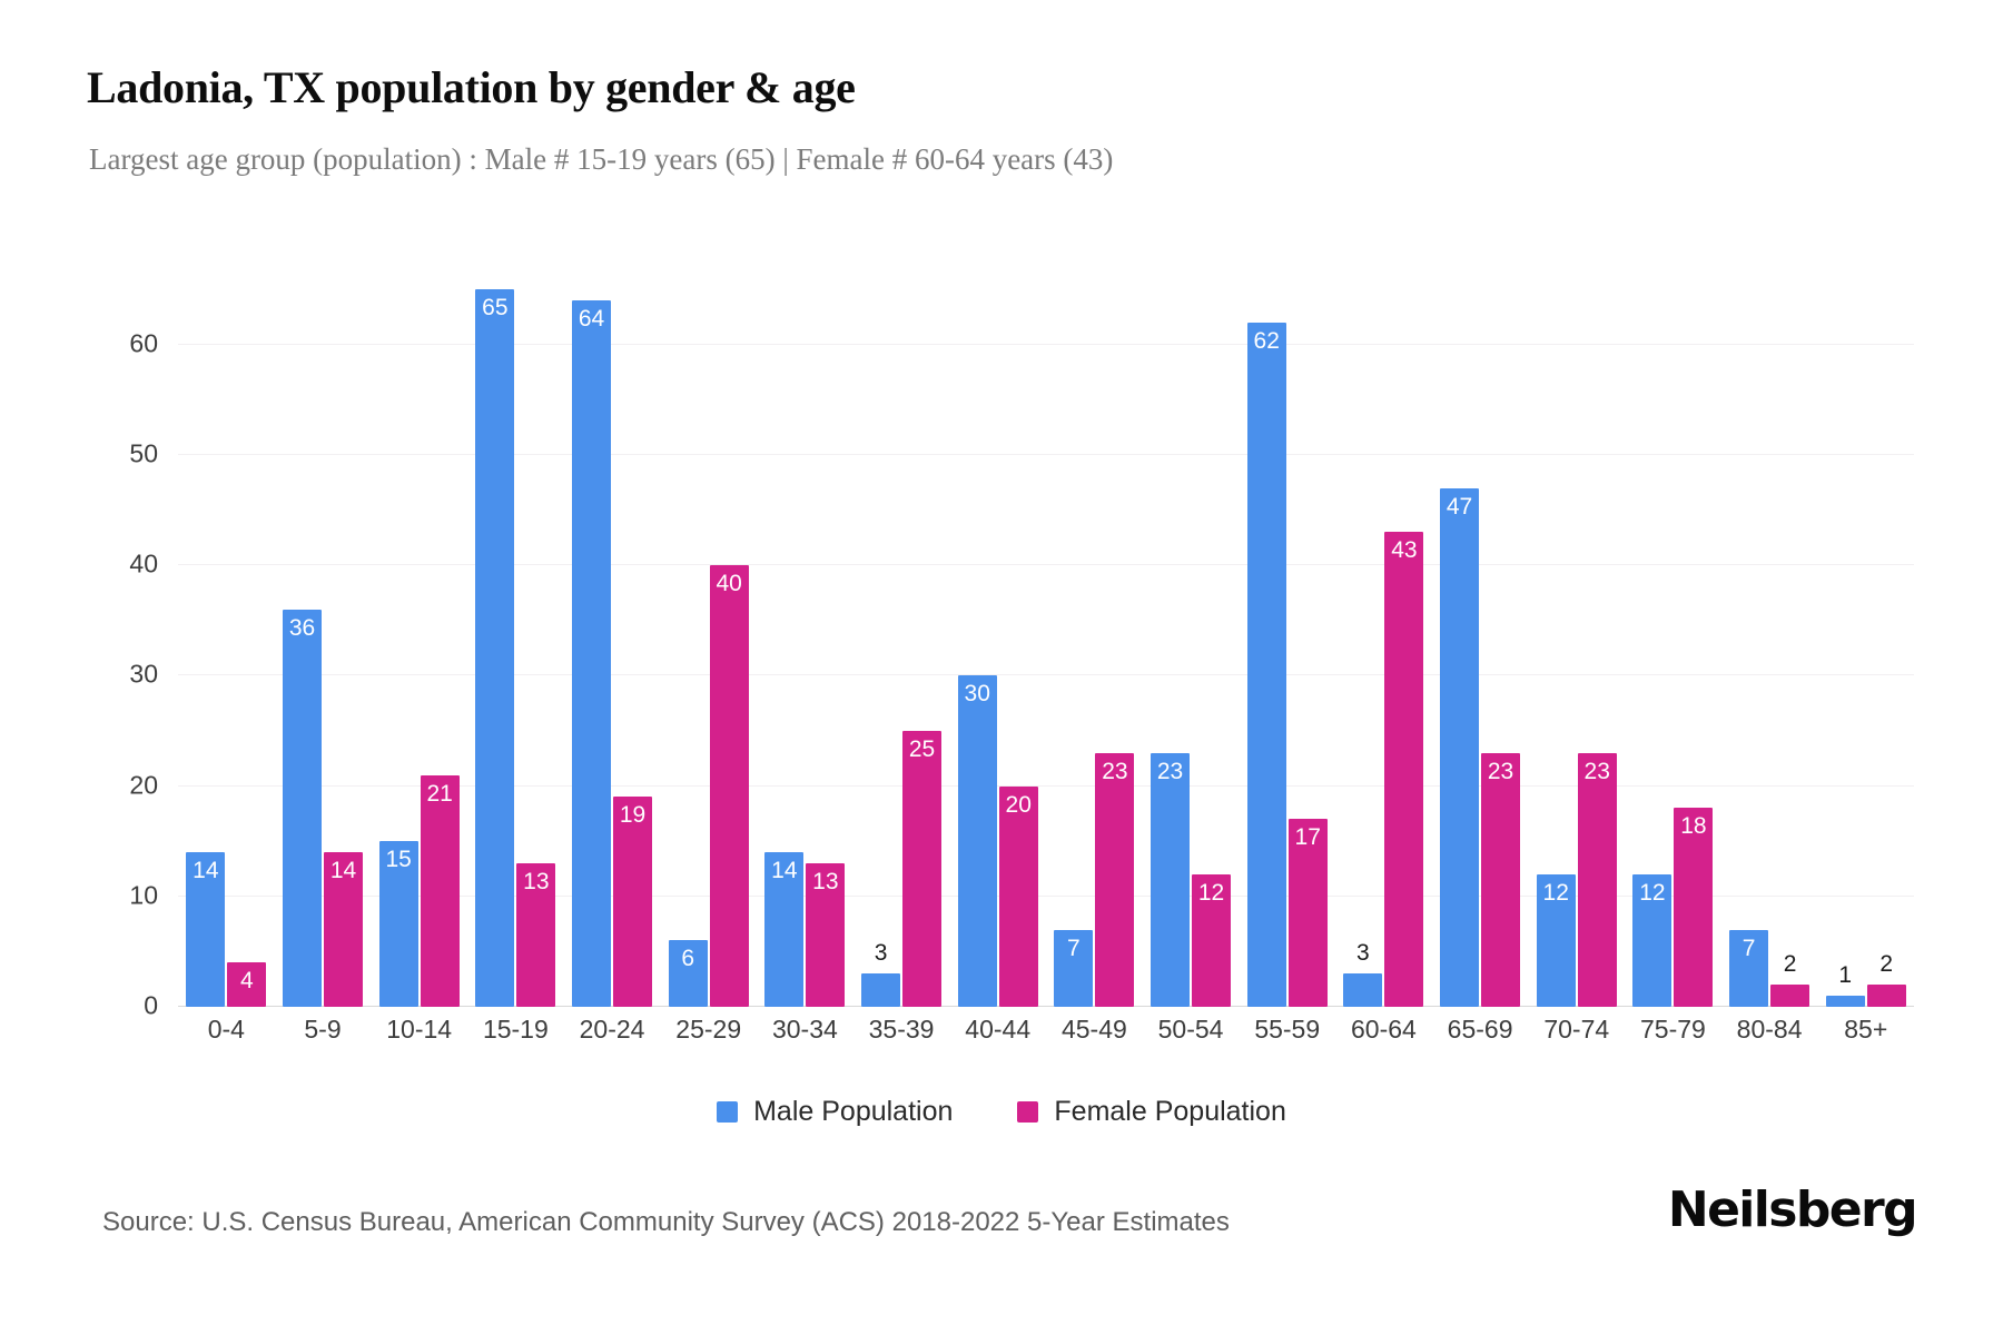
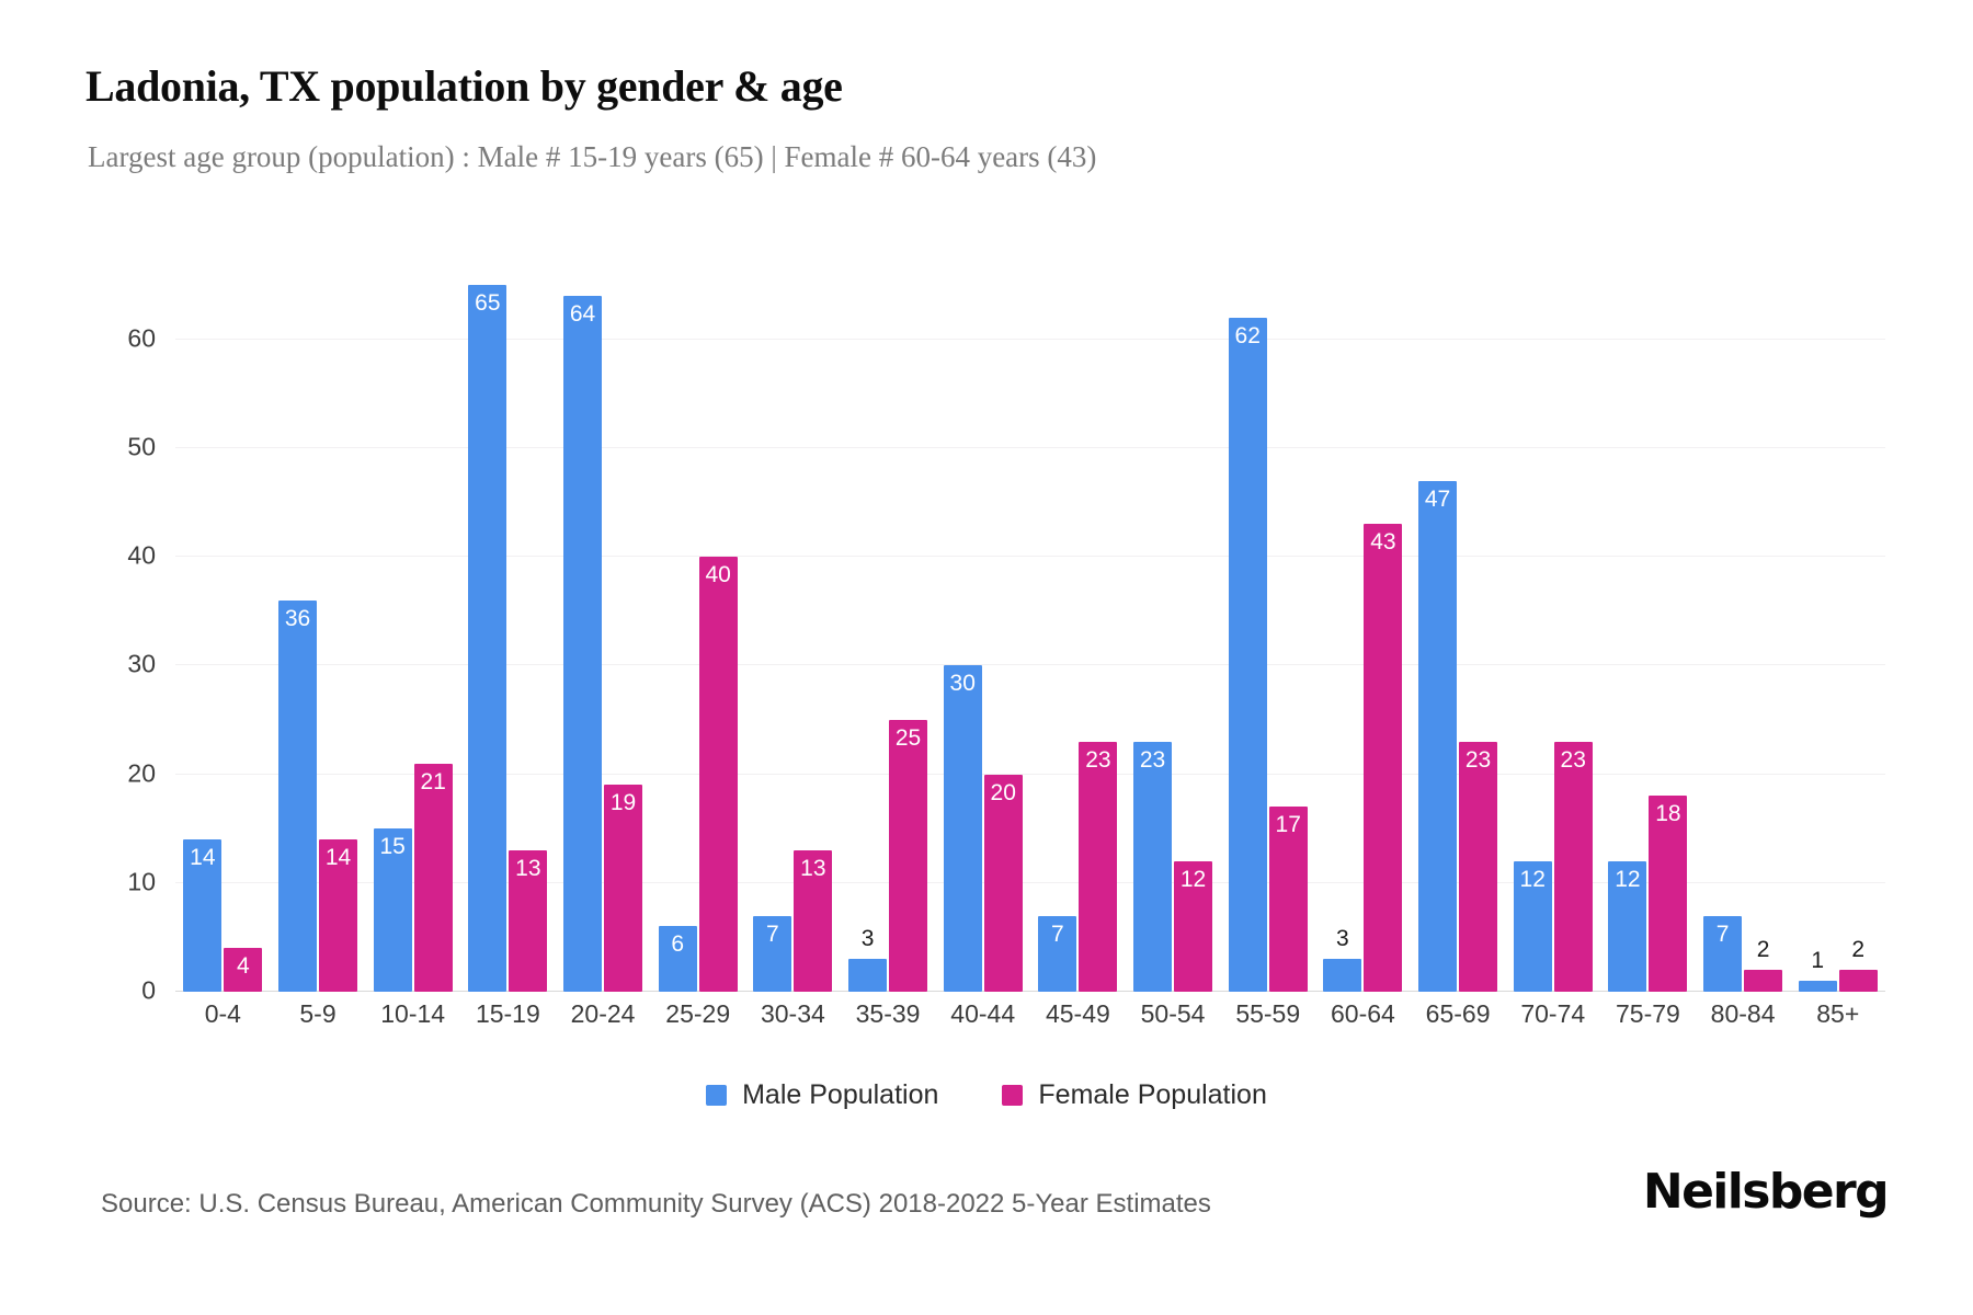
Male Population/30-34: 14 -> 7
